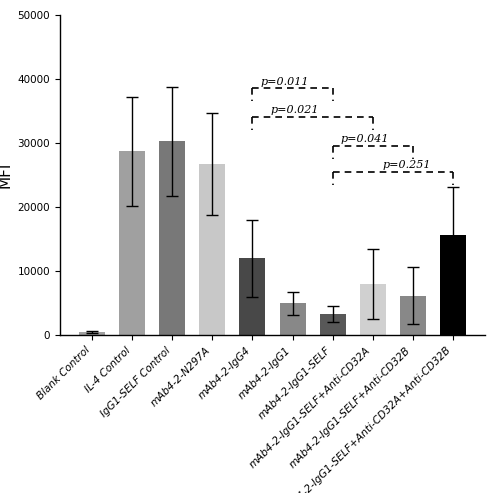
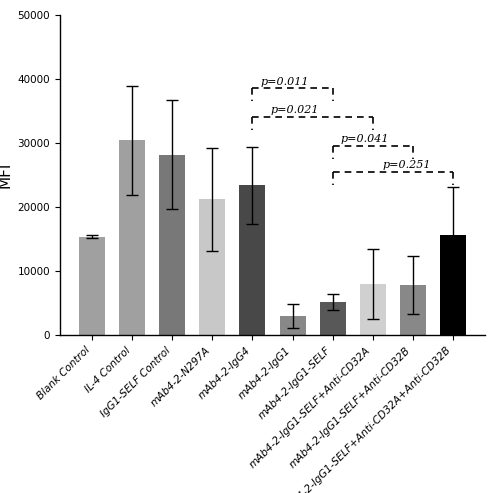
Blank Control: 500 -> 15400
IL-4 Control: 28700 -> 30400
IgG1-SELF Control: 30300 -> 28200
mAb4-2-N297A: 26700 -> 21200
mAb4-2-IgG4: 12000 -> 23400
mAb4-2-IgG1: 5000 -> 3000
mAb4-2-IgG1-SELF: 3300 -> 5200
mAb4-2-IgG1-SELF+Anti-CD32B: 6200 -> 7800
